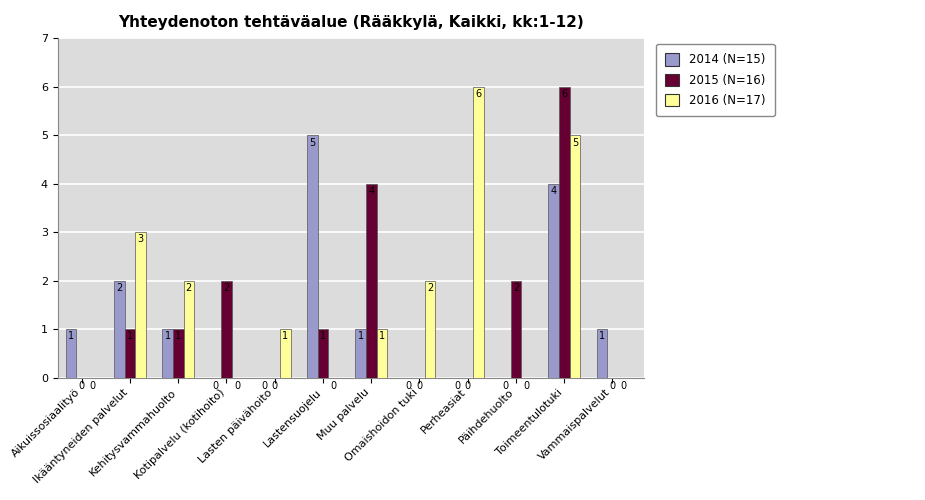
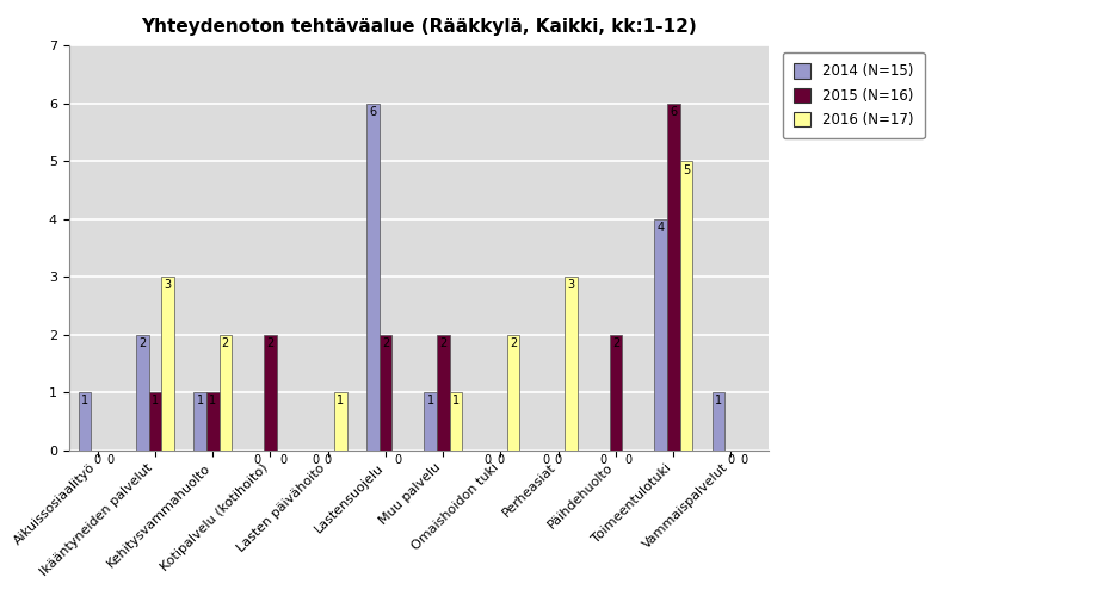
2014 (N=15)/Lastensuojelu: 5 -> 6
2015 (N=16)/Lastensuojelu: 1 -> 2
2015 (N=16)/Muu palvelu: 4 -> 2
2016 (N=17)/Perheasiat: 6 -> 3
